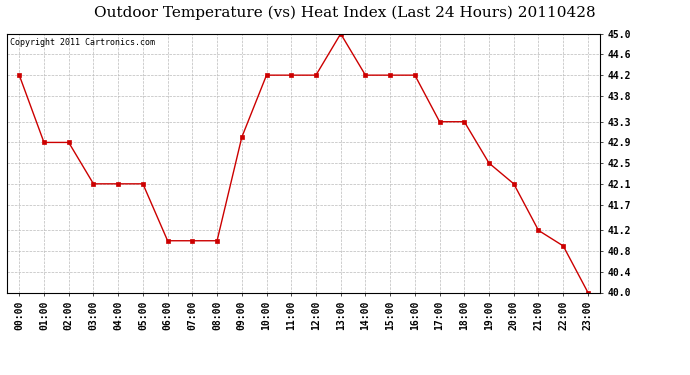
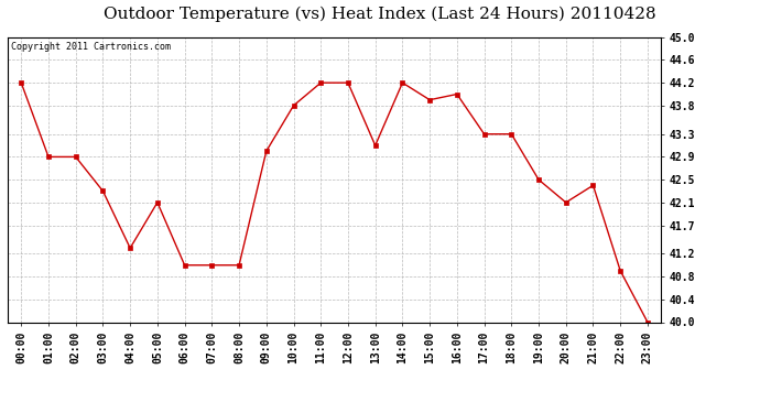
03:00: 42.1 -> 42.3
04:00: 42.1 -> 41.3
10:00: 44.2 -> 43.8
13:00: 45.0 -> 43.1
15:00: 44.2 -> 43.9
16:00: 44.2 -> 44.0
21:00: 41.2 -> 42.4
